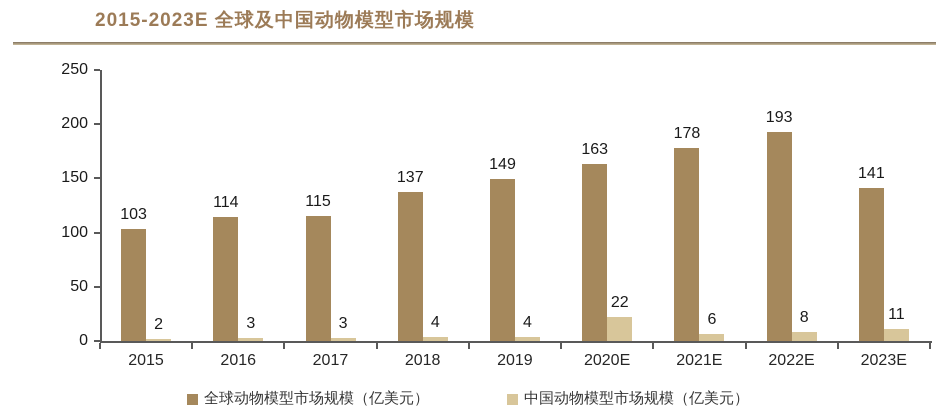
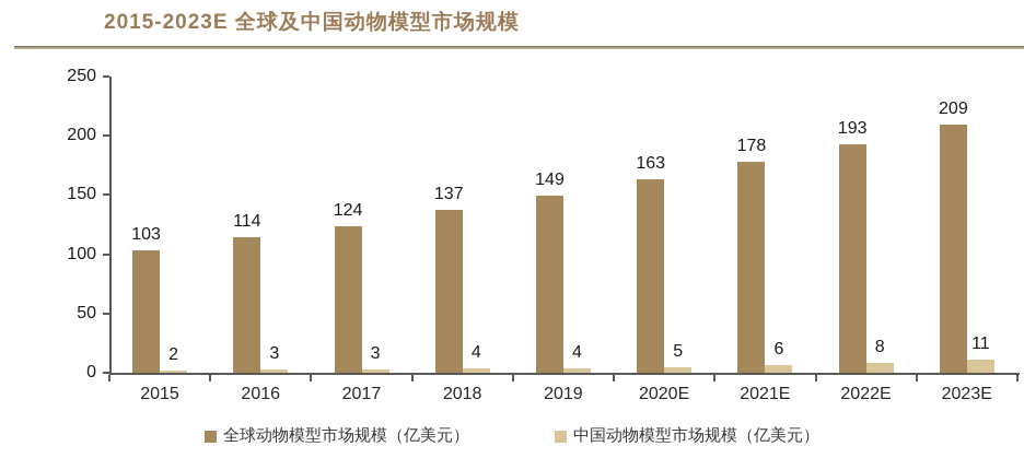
全球动物模型市场规模（亿美元）/2017: 115 -> 124
中国动物模型市场规模（亿美元）/2020E: 22 -> 5
全球动物模型市场规模（亿美元）/2023E: 141 -> 209
